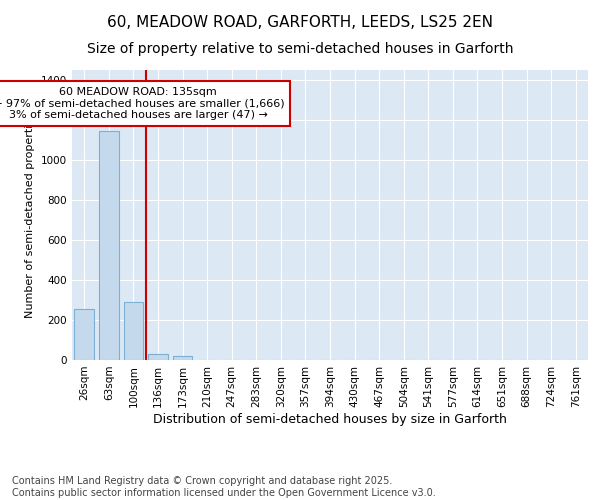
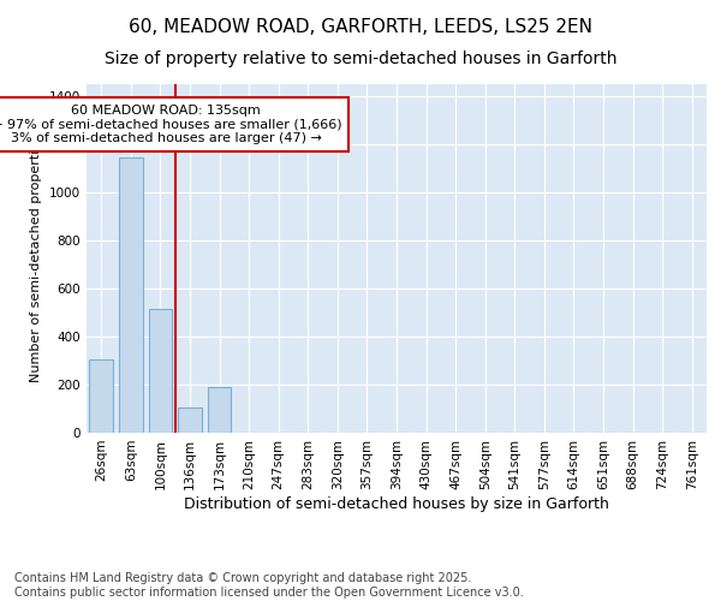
26sqm: 255 -> 305
100sqm: 290 -> 515
136sqm: 30 -> 105
173sqm: 18 -> 190
